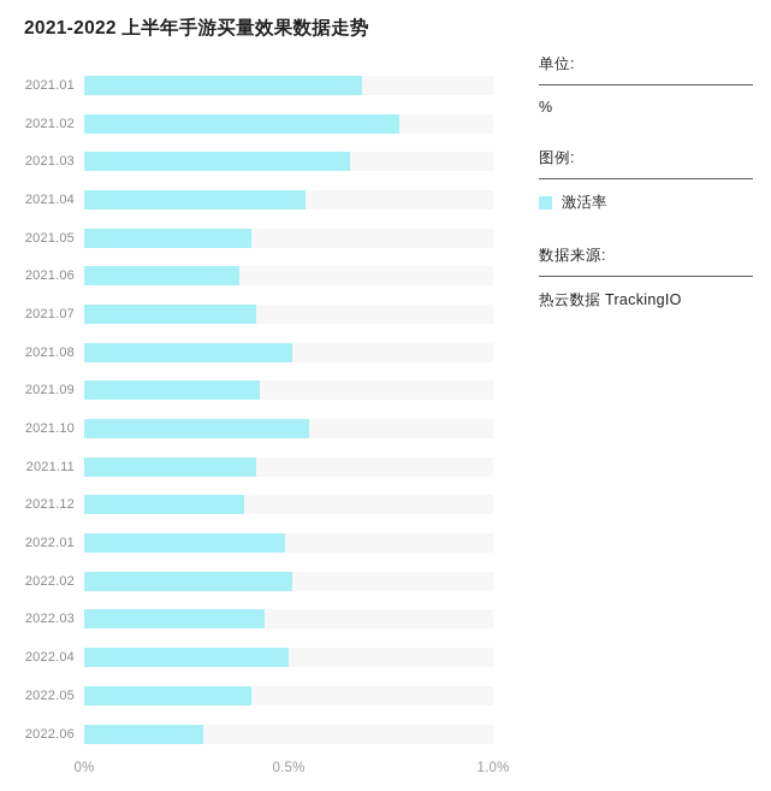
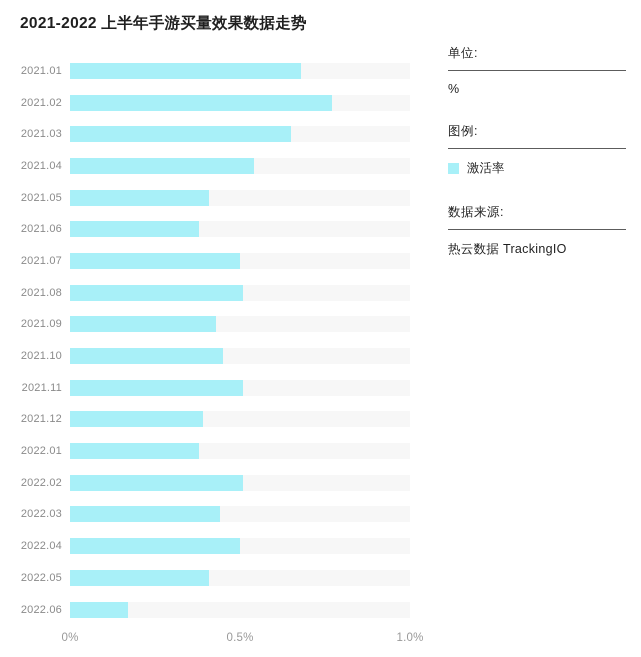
2021.07: 0.42% -> 0.50%
2021.10: 0.55% -> 0.45%
2021.11: 0.42% -> 0.51%
2022.01: 0.49% -> 0.38%
2022.06: 0.29% -> 0.17%
